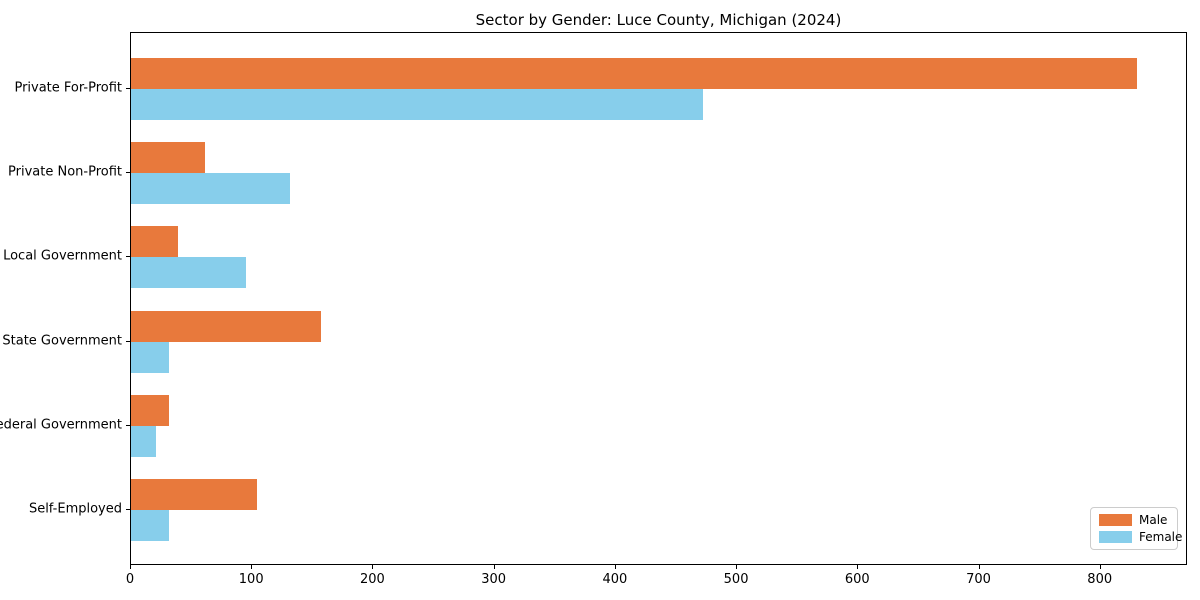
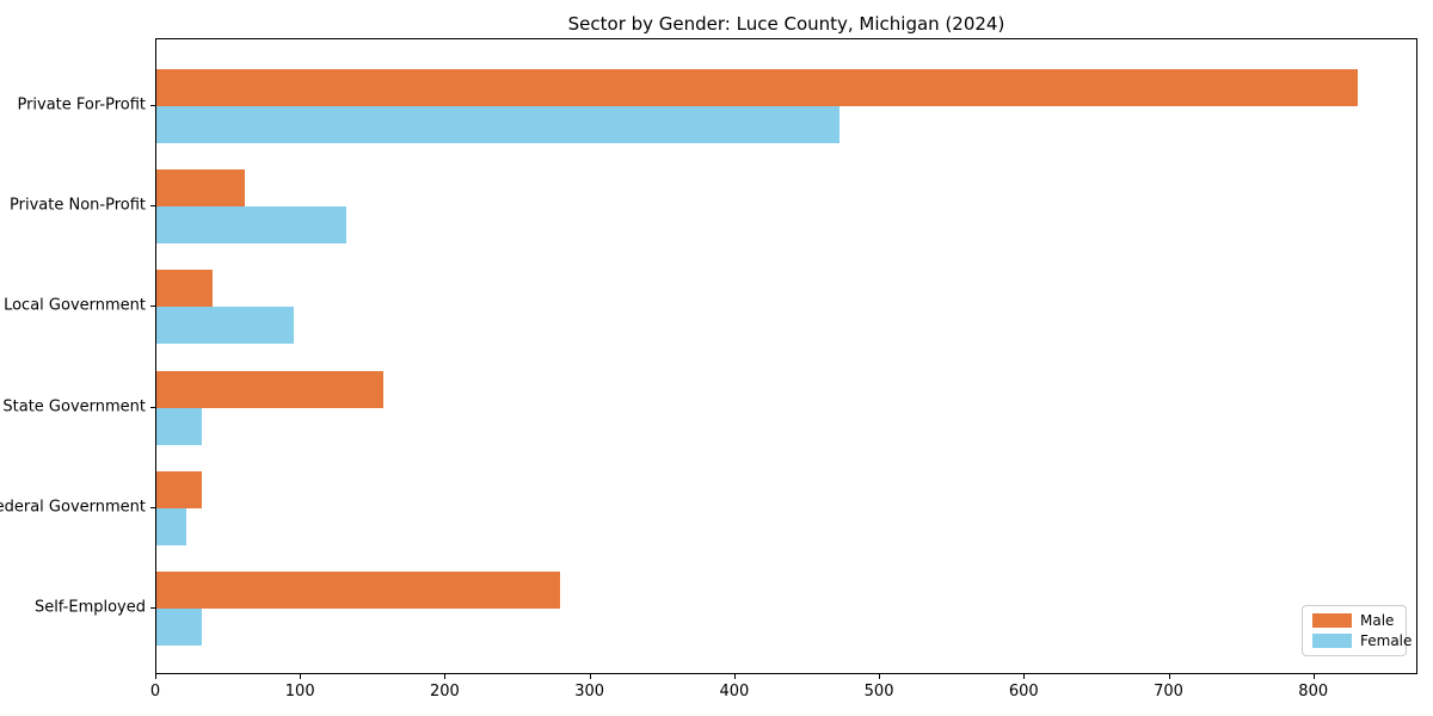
Male/Self-Employed: 104 -> 279
